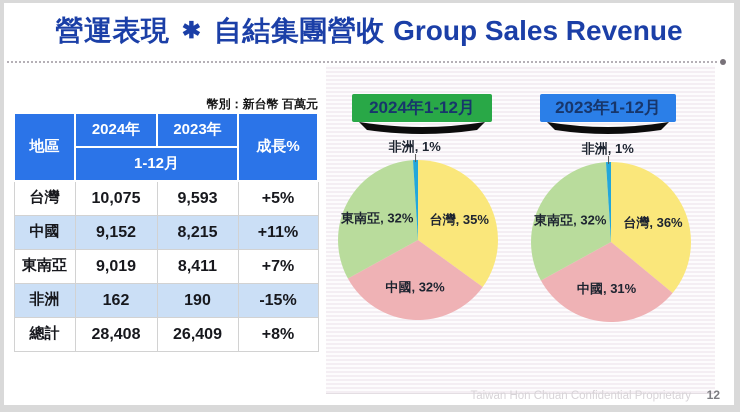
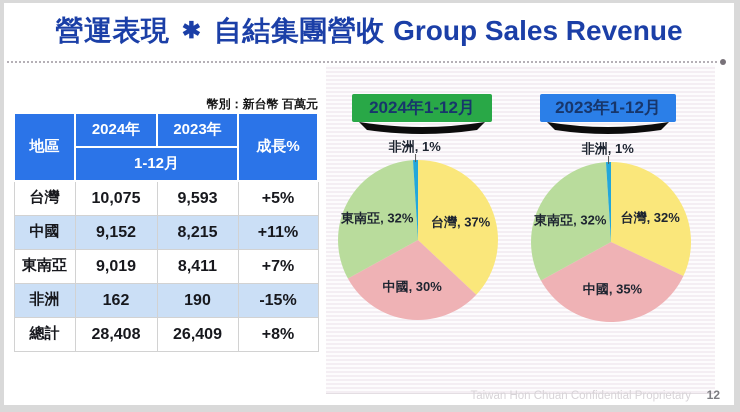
2024年1-12月/台灣: 35% -> 37%
2024年1-12月/中國: 32% -> 30%
2023年1-12月/台灣: 36% -> 32%
2023年1-12月/中國: 31% -> 35%
